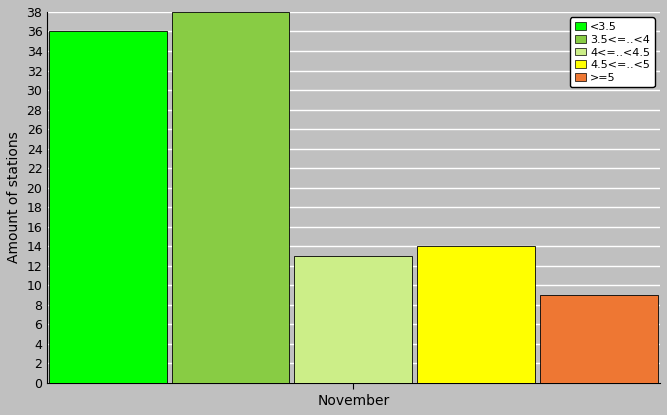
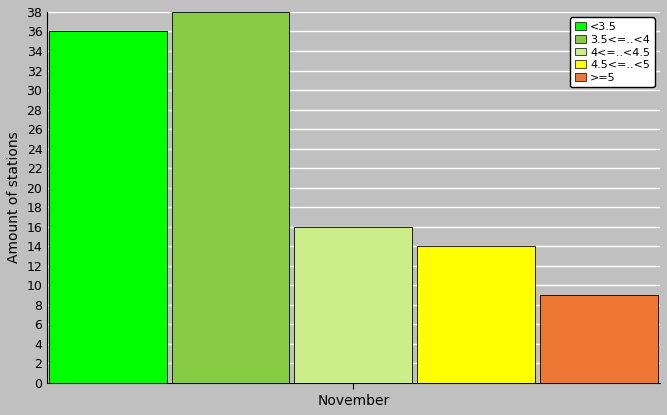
November: 13 -> 16
